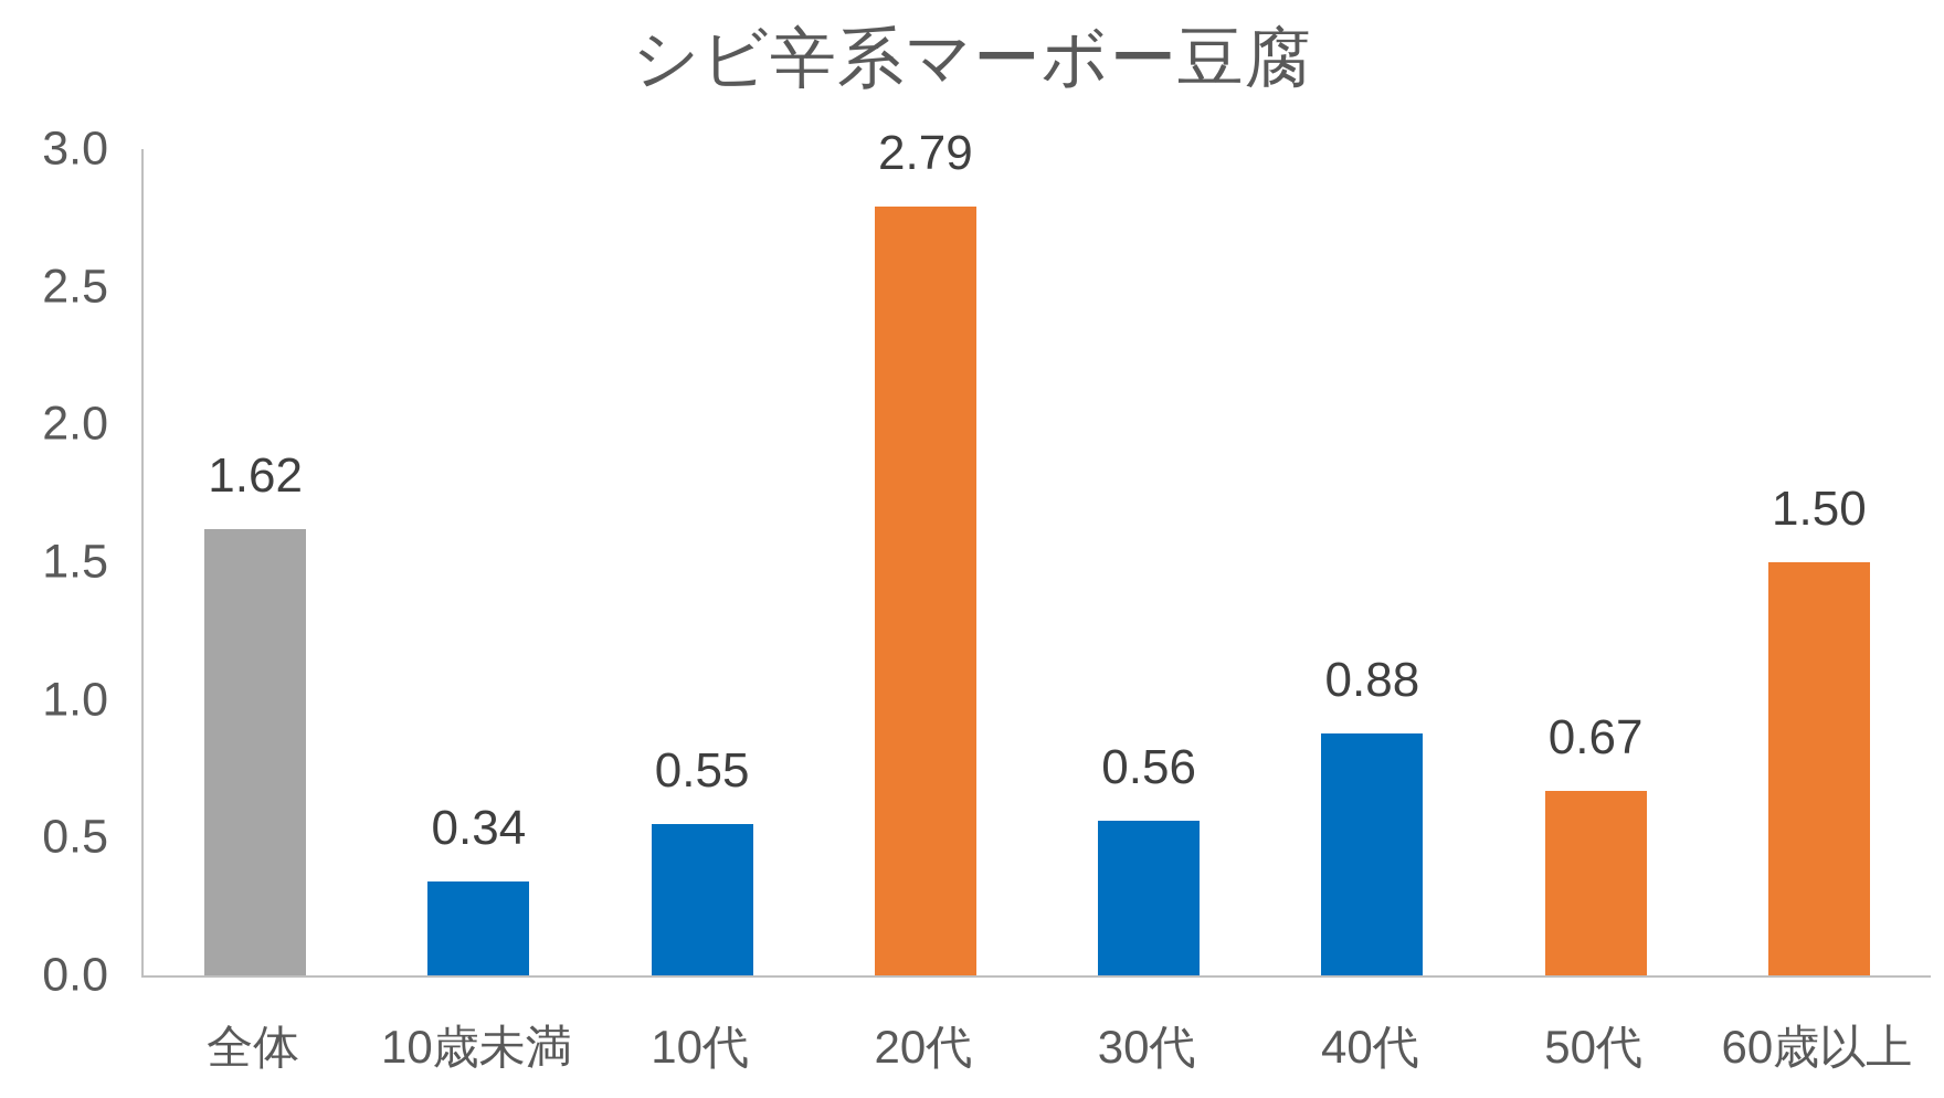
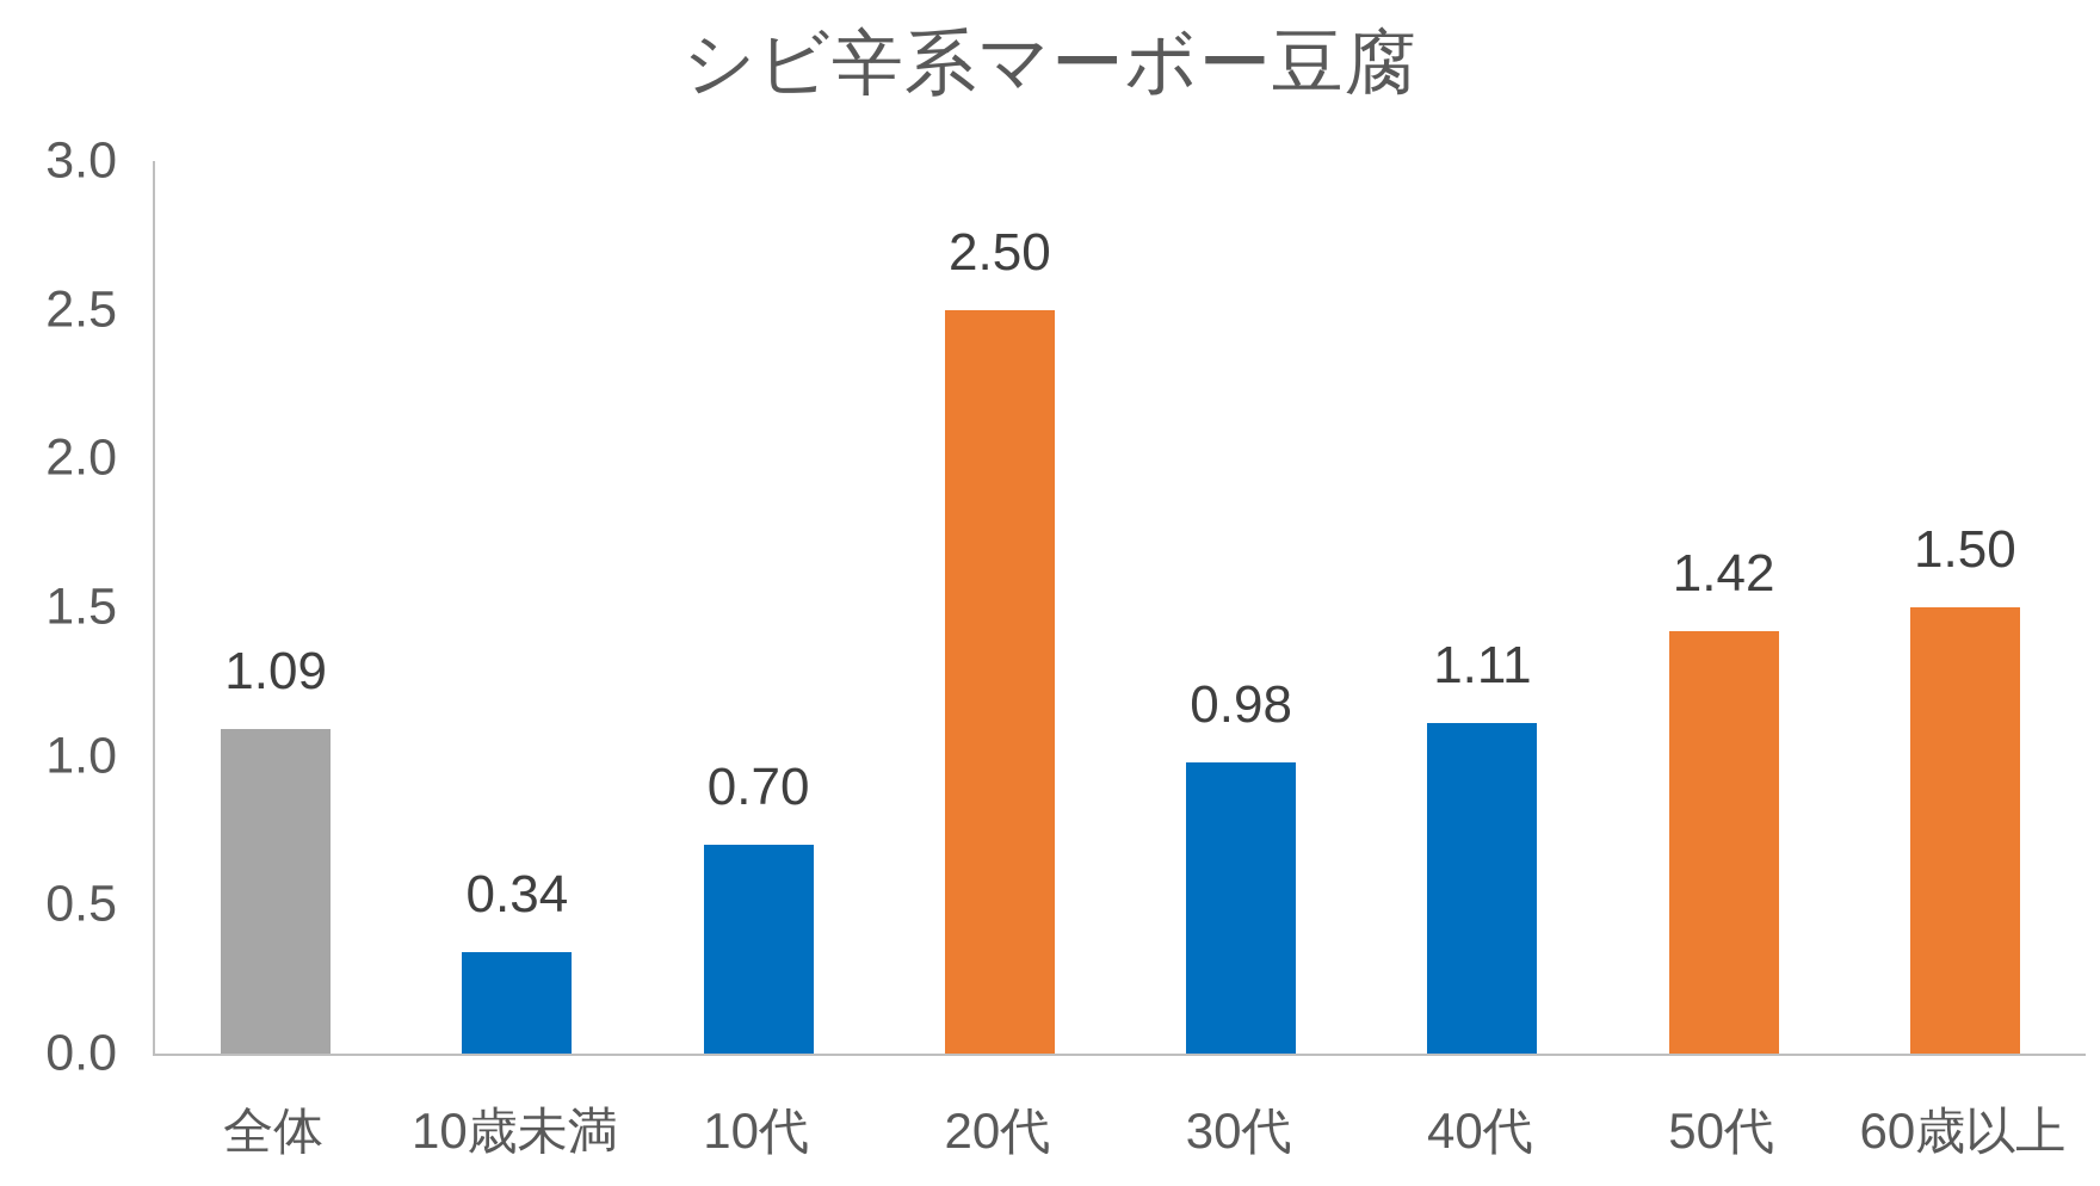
全体: 1.62 -> 1.09
10代: 0.55 -> 0.70
20代: 2.79 -> 2.50
30代: 0.56 -> 0.98
40代: 0.88 -> 1.11
50代: 0.67 -> 1.42
